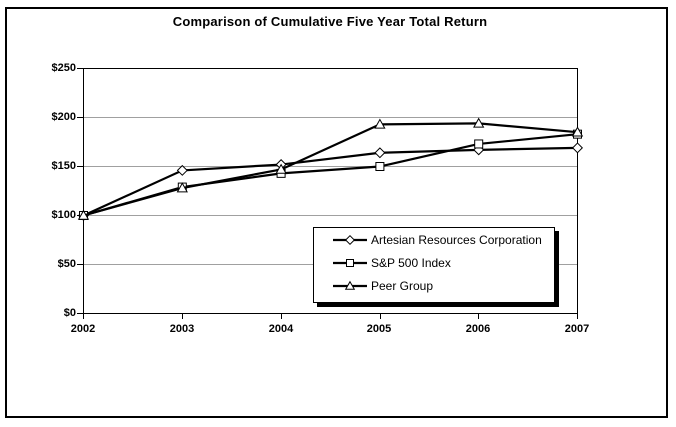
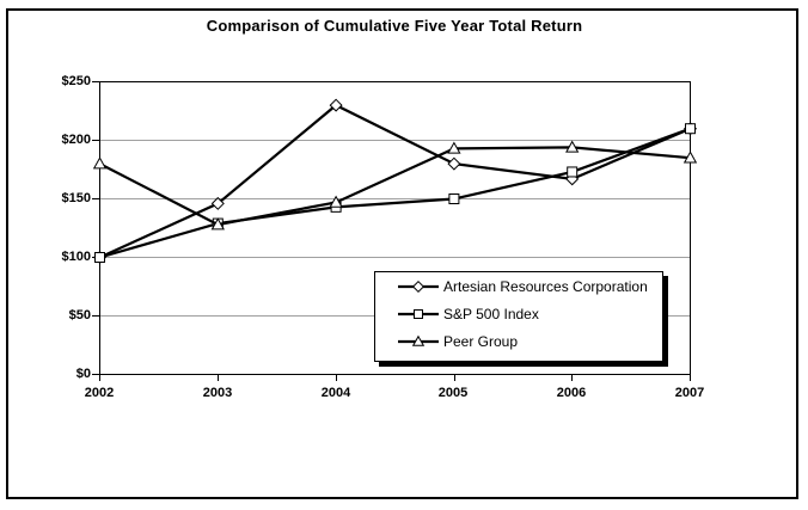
Peer Group/2002: $100 -> $180
Artesian Resources Corporation/2004: $150 -> $230
Artesian Resources Corporation/2005: $160 -> $180
Artesian Resources Corporation/2007: $170 -> $210
S&P 500 Index/2007: $180 -> $210
